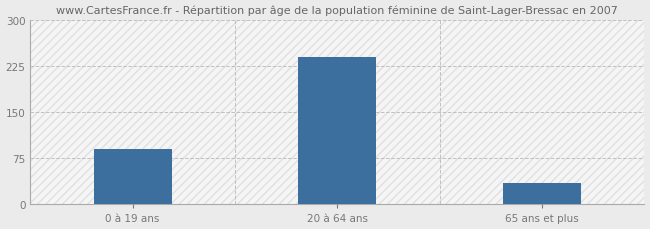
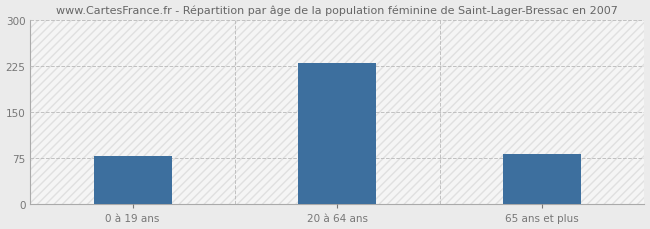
0 à 19 ans: 90 -> 78
20 à 64 ans: 240 -> 230
65 ans et plus: 35 -> 82
